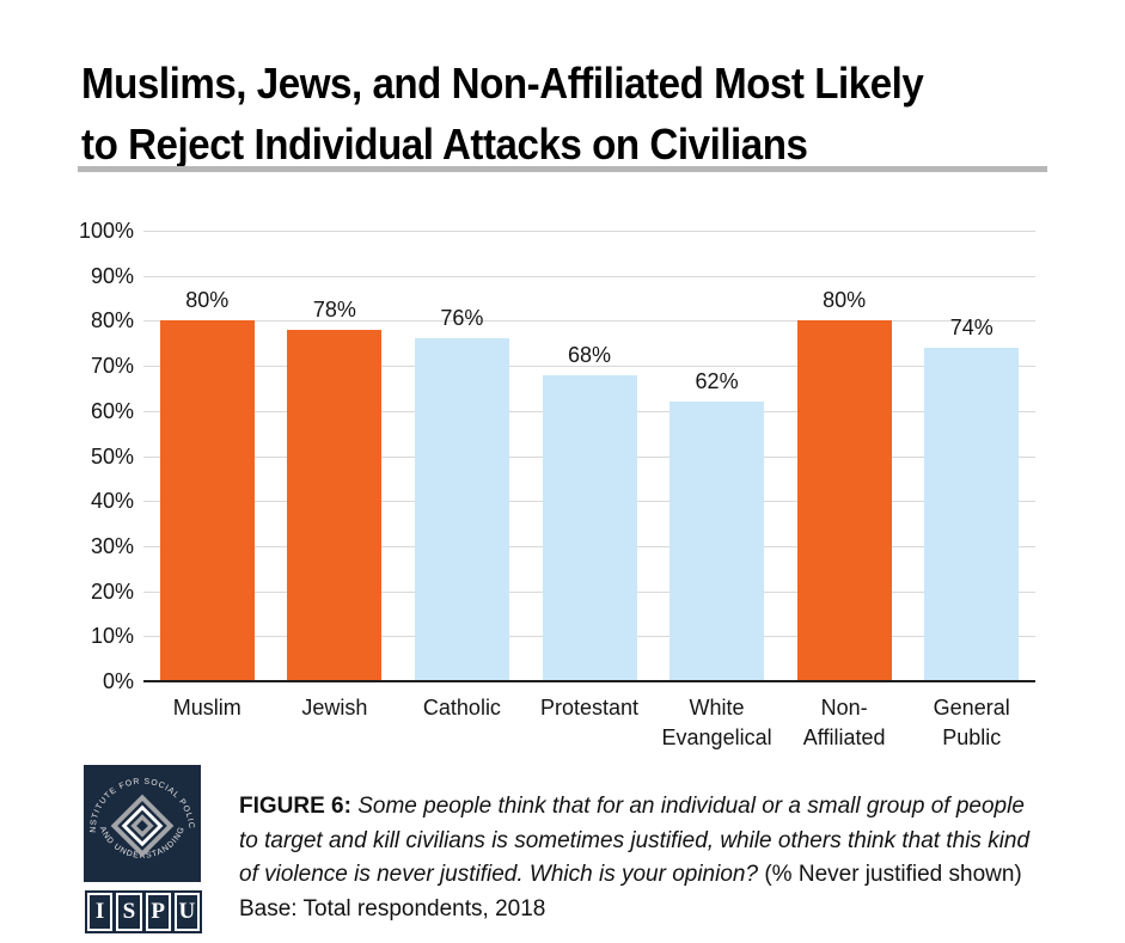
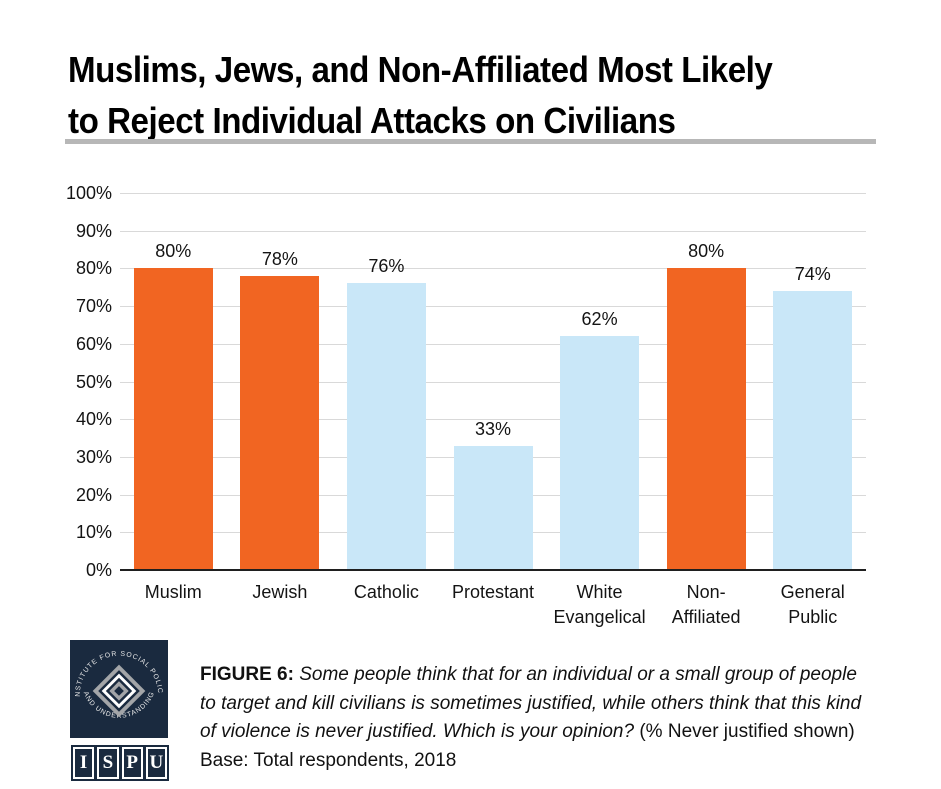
Protestant: 68% -> 33%
